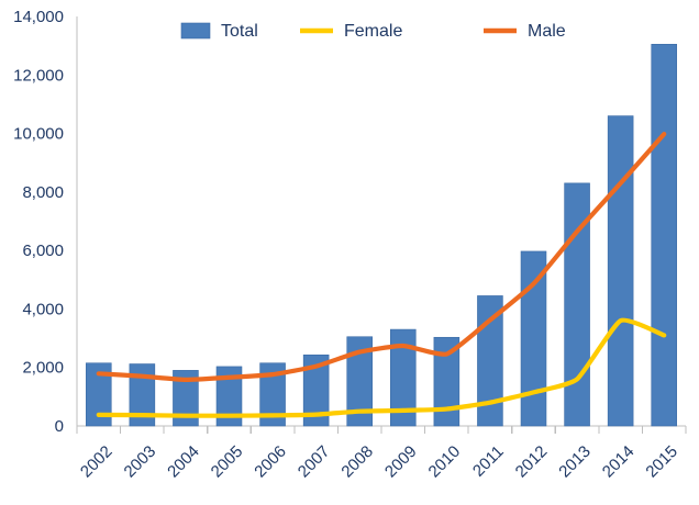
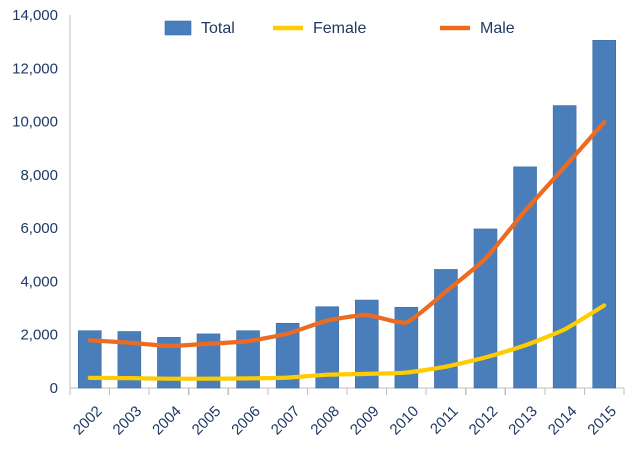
Female/2014: 3600 -> 2200
